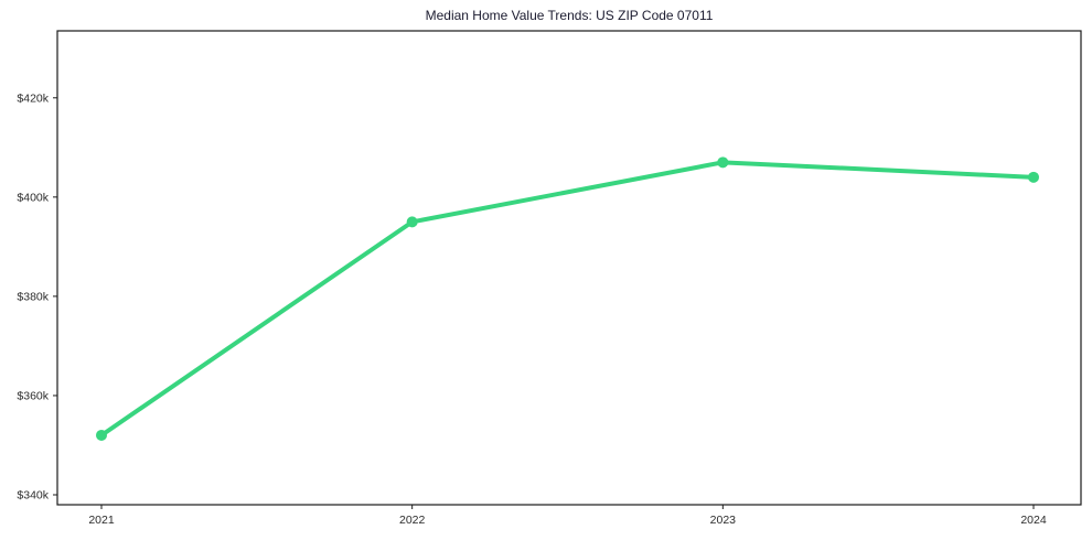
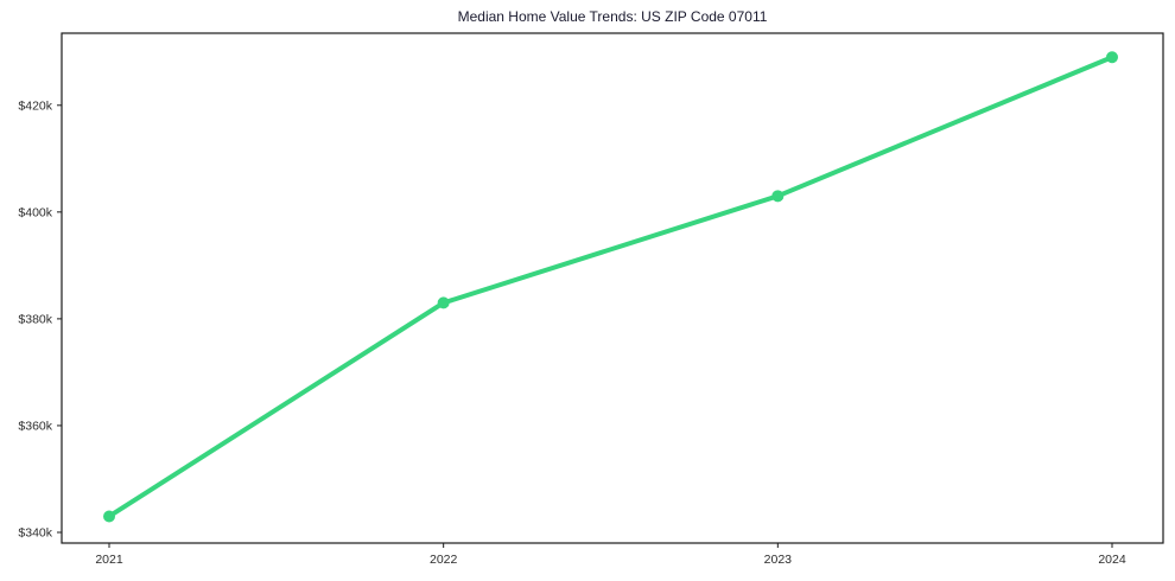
2021: $352k -> $343k
2022: $395k -> $383k
2023: $407k -> $403k
2024: $404k -> $429k
